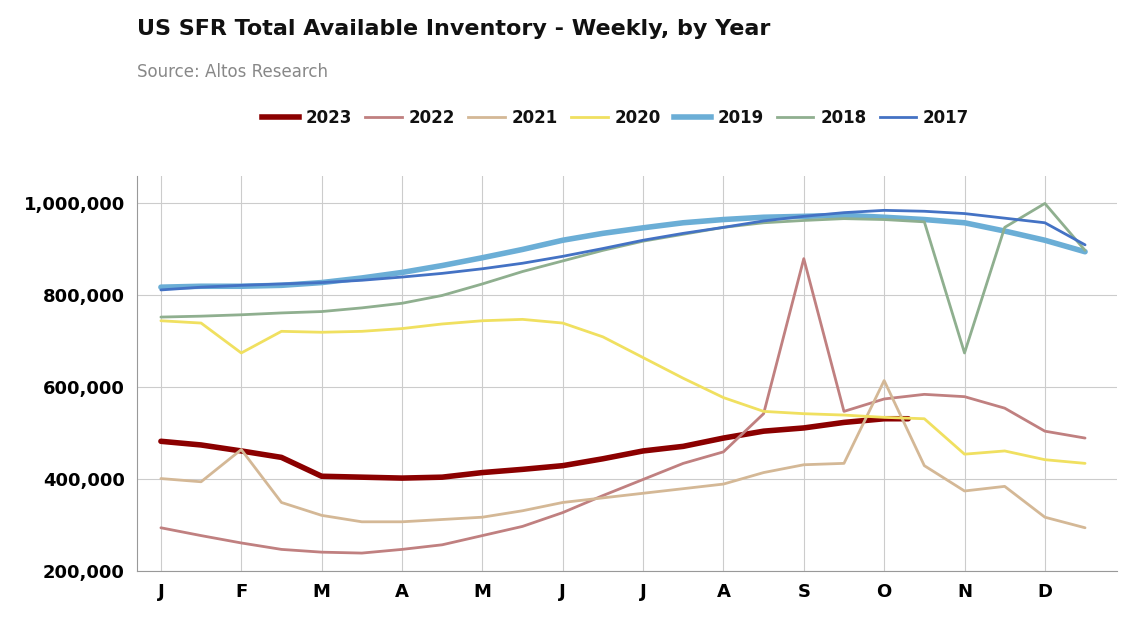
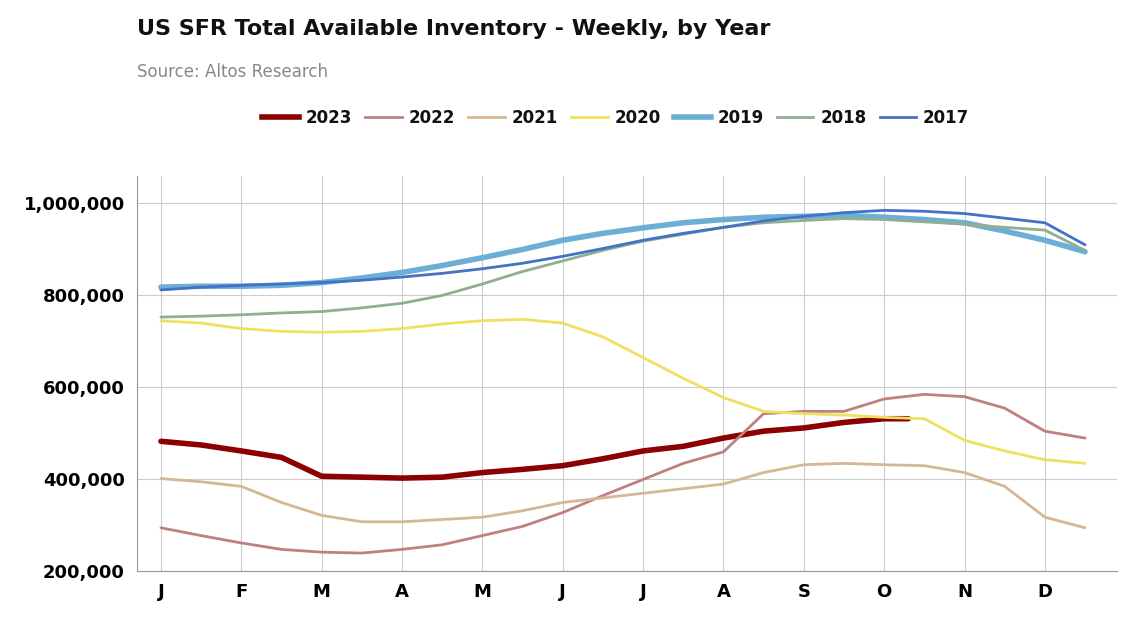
2021/F: 465,000 -> 385,000
2020/F: 675,000 -> 728,000
2022/S: 880,000 -> 548,000
2021/O: 615,000 -> 432,000
2021/N: 375,000 -> 415,000
2020/N: 455,000 -> 485,000
2018/N: 675,000 -> 955,000
2018/D: 1,000,000 -> 942,000
